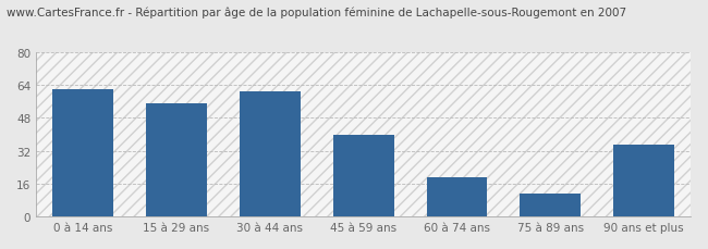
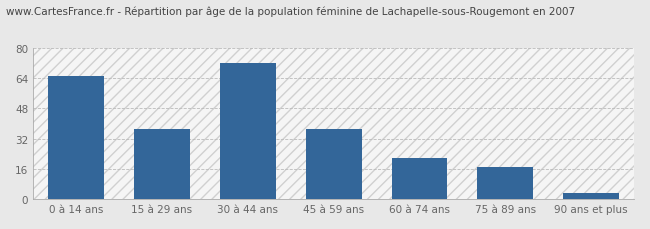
0 à 14 ans: 62 -> 65
15 à 29 ans: 55 -> 37
30 à 44 ans: 61 -> 72
45 à 59 ans: 40 -> 37
60 à 74 ans: 19 -> 22
75 à 89 ans: 11 -> 17
90 ans et plus: 35 -> 3
